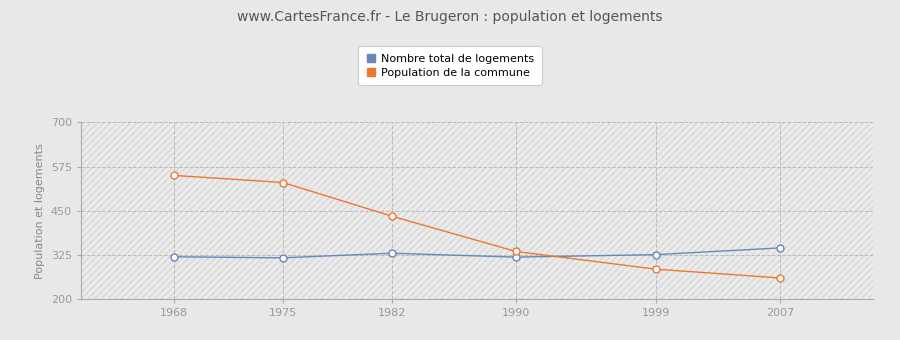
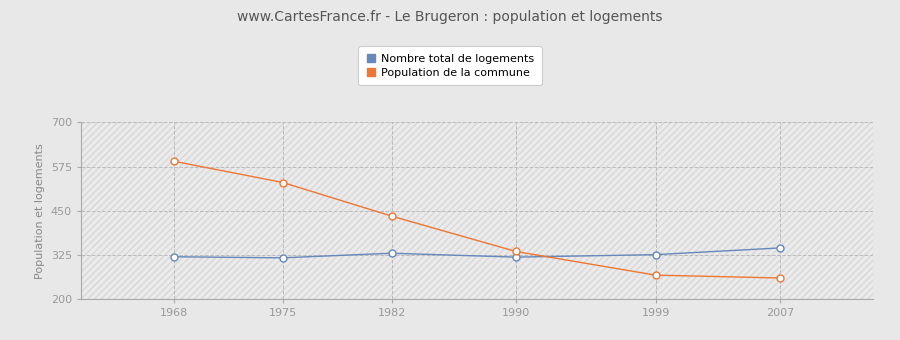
Population de la commune/1968: 550 -> 590
Population de la commune/1999: 285 -> 268
